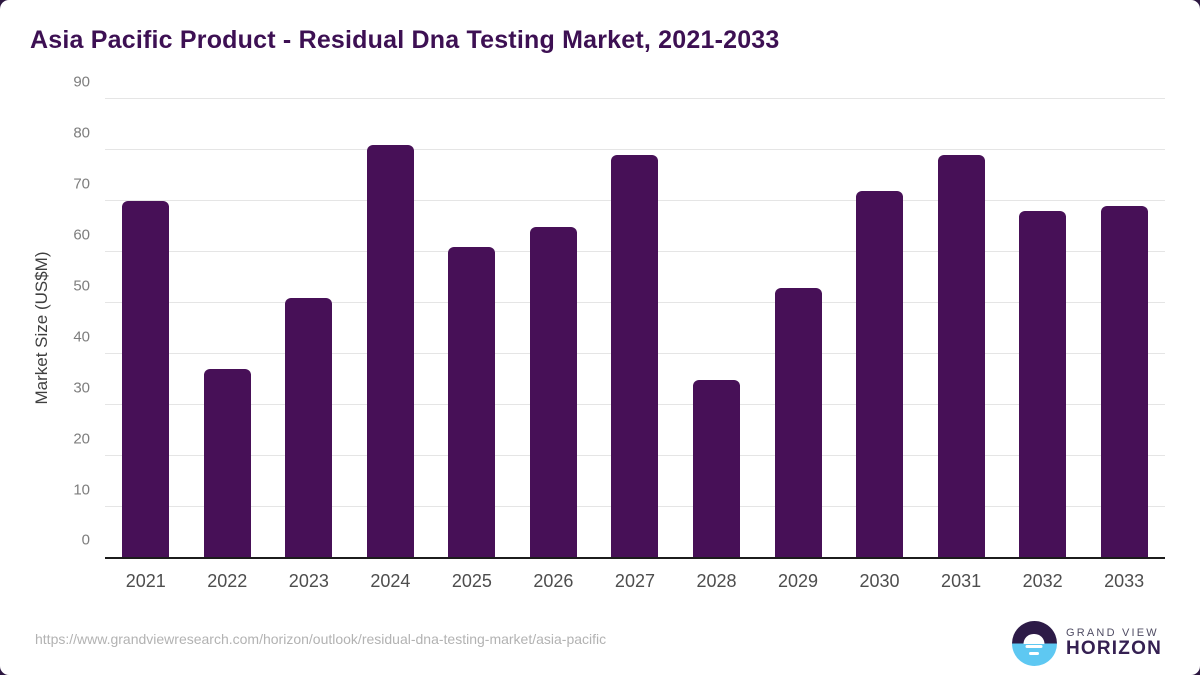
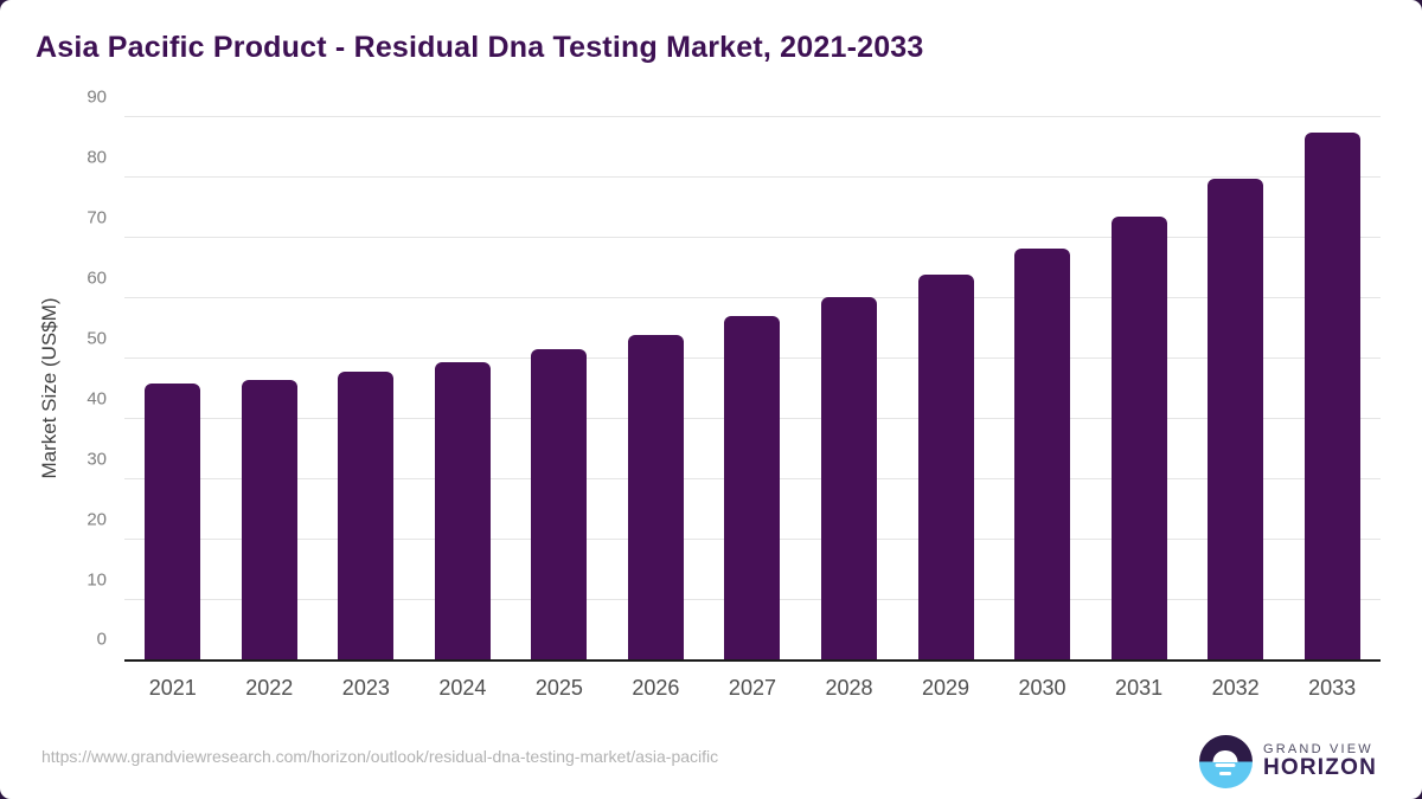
2021: 70 -> 46
2022: 37 -> 46
2023: 51 -> 48
2024: 81 -> 50
2025: 61 -> 52
2026: 65 -> 54
2027: 79 -> 57
2028: 35 -> 60
2029: 53 -> 64
2030: 72 -> 68
2031: 79 -> 74
2032: 68 -> 80
2033: 69 -> 88
